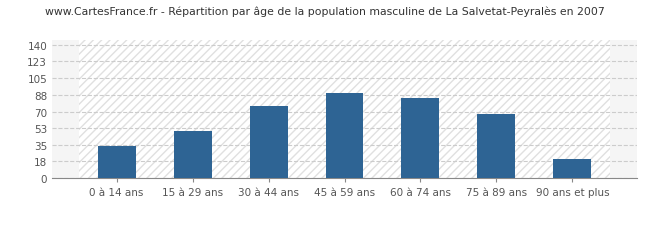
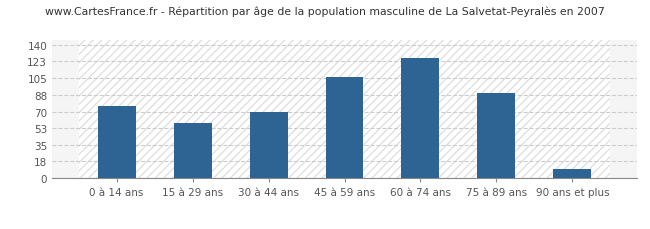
0 à 14 ans: 34 -> 76
15 à 29 ans: 50 -> 58
30 à 44 ans: 76 -> 70
45 à 59 ans: 90 -> 107
60 à 74 ans: 84 -> 126
75 à 89 ans: 68 -> 90
90 ans et plus: 20 -> 10
